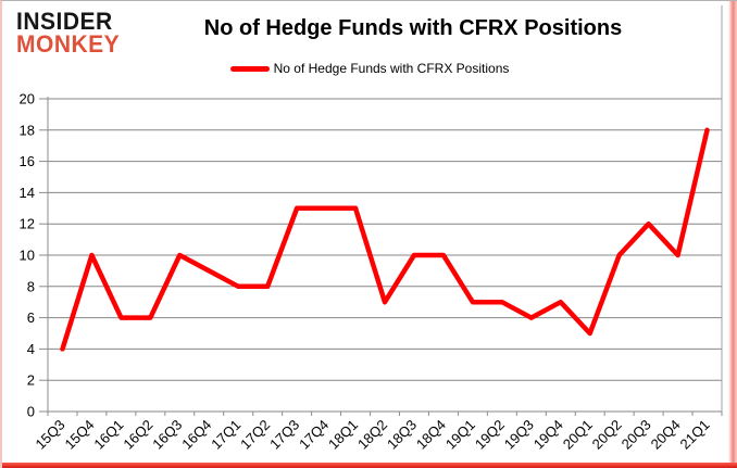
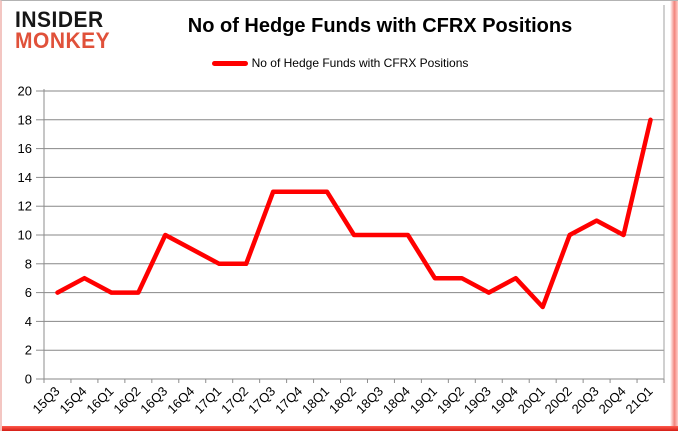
15Q3: 4 -> 6
15Q4: 10 -> 7
18Q2: 7 -> 10
20Q3: 12 -> 11
